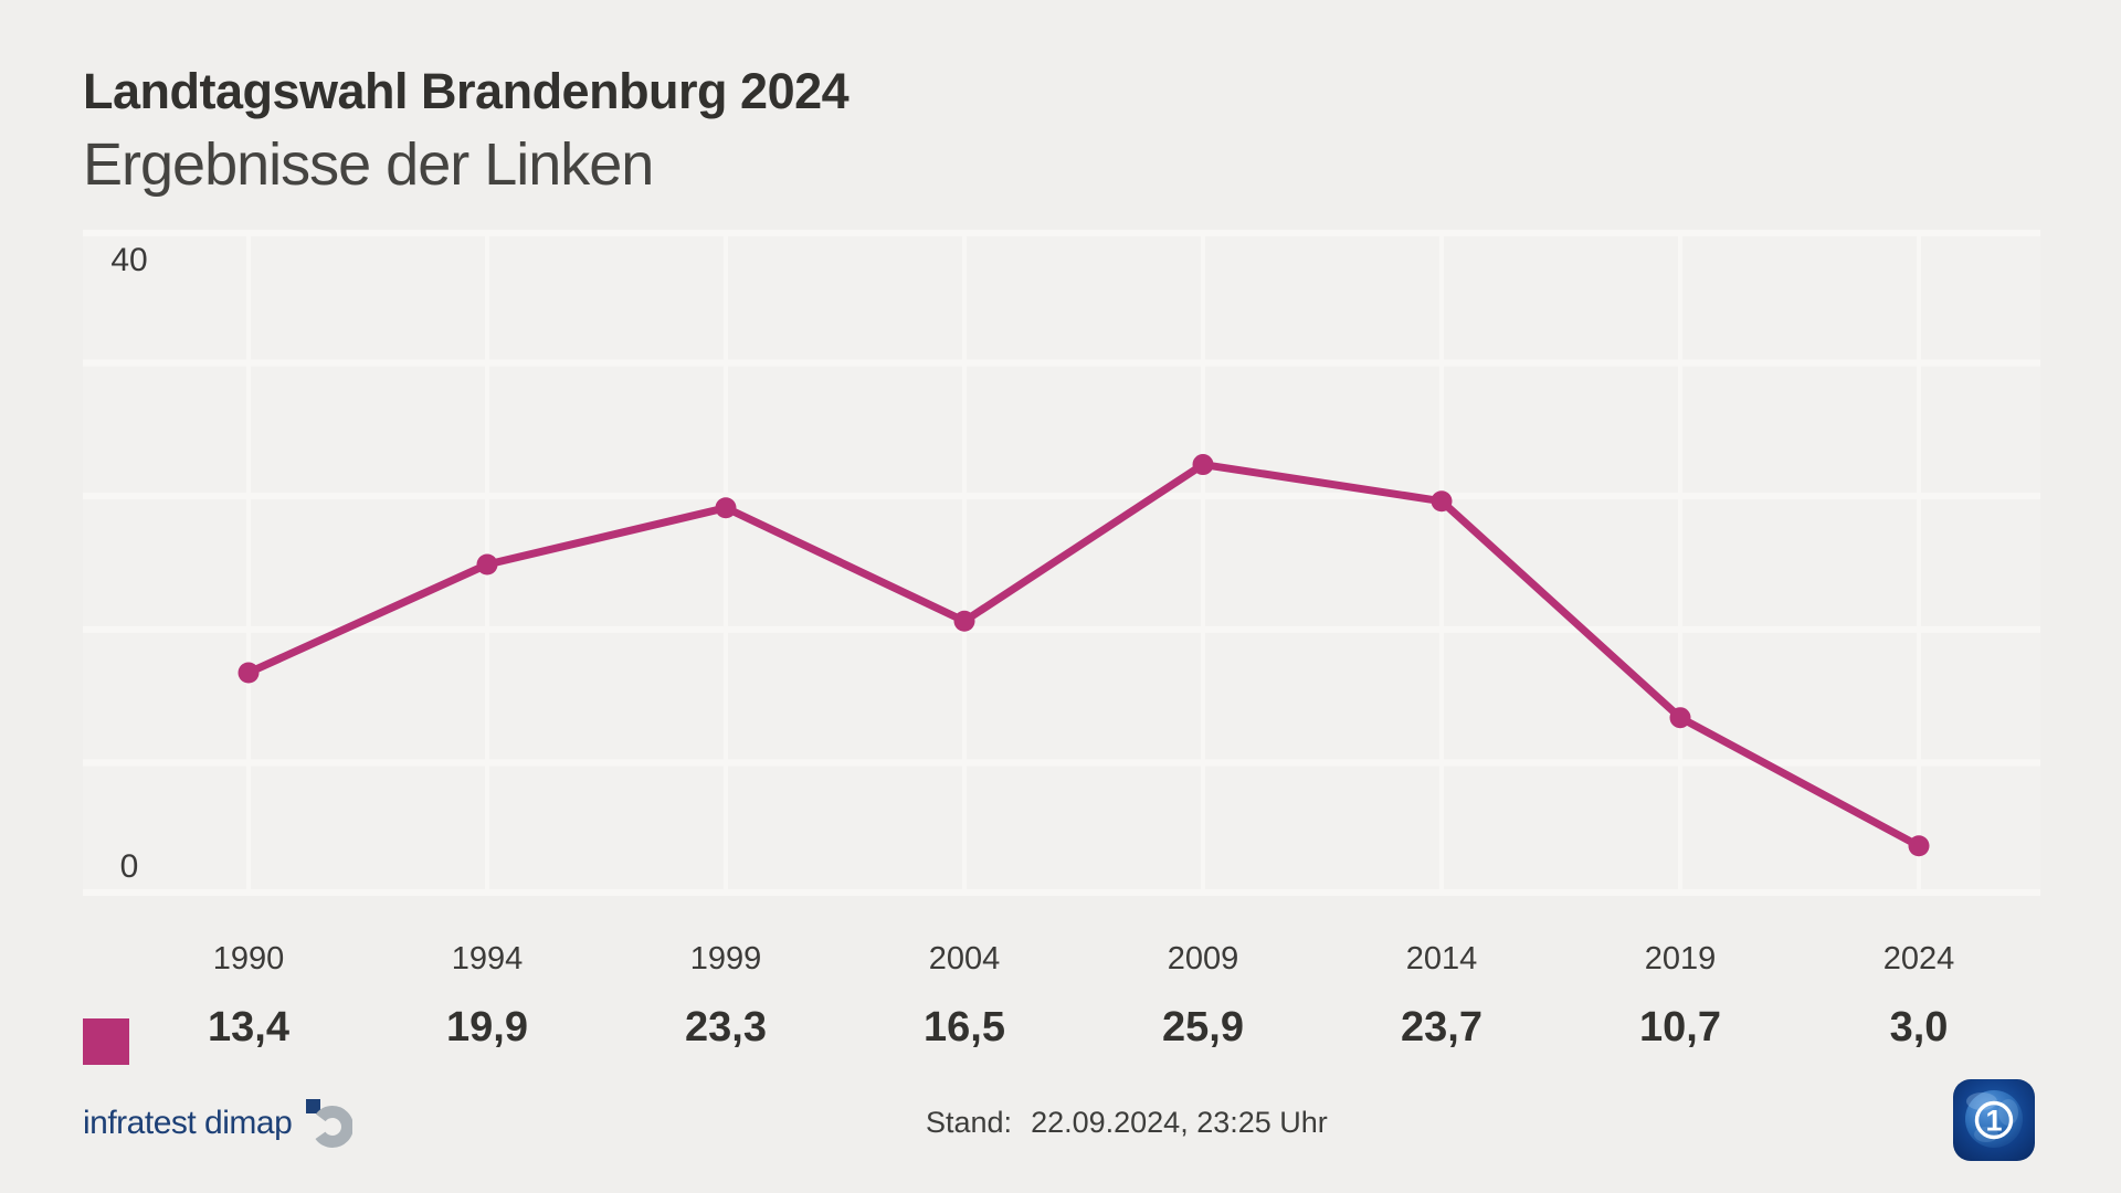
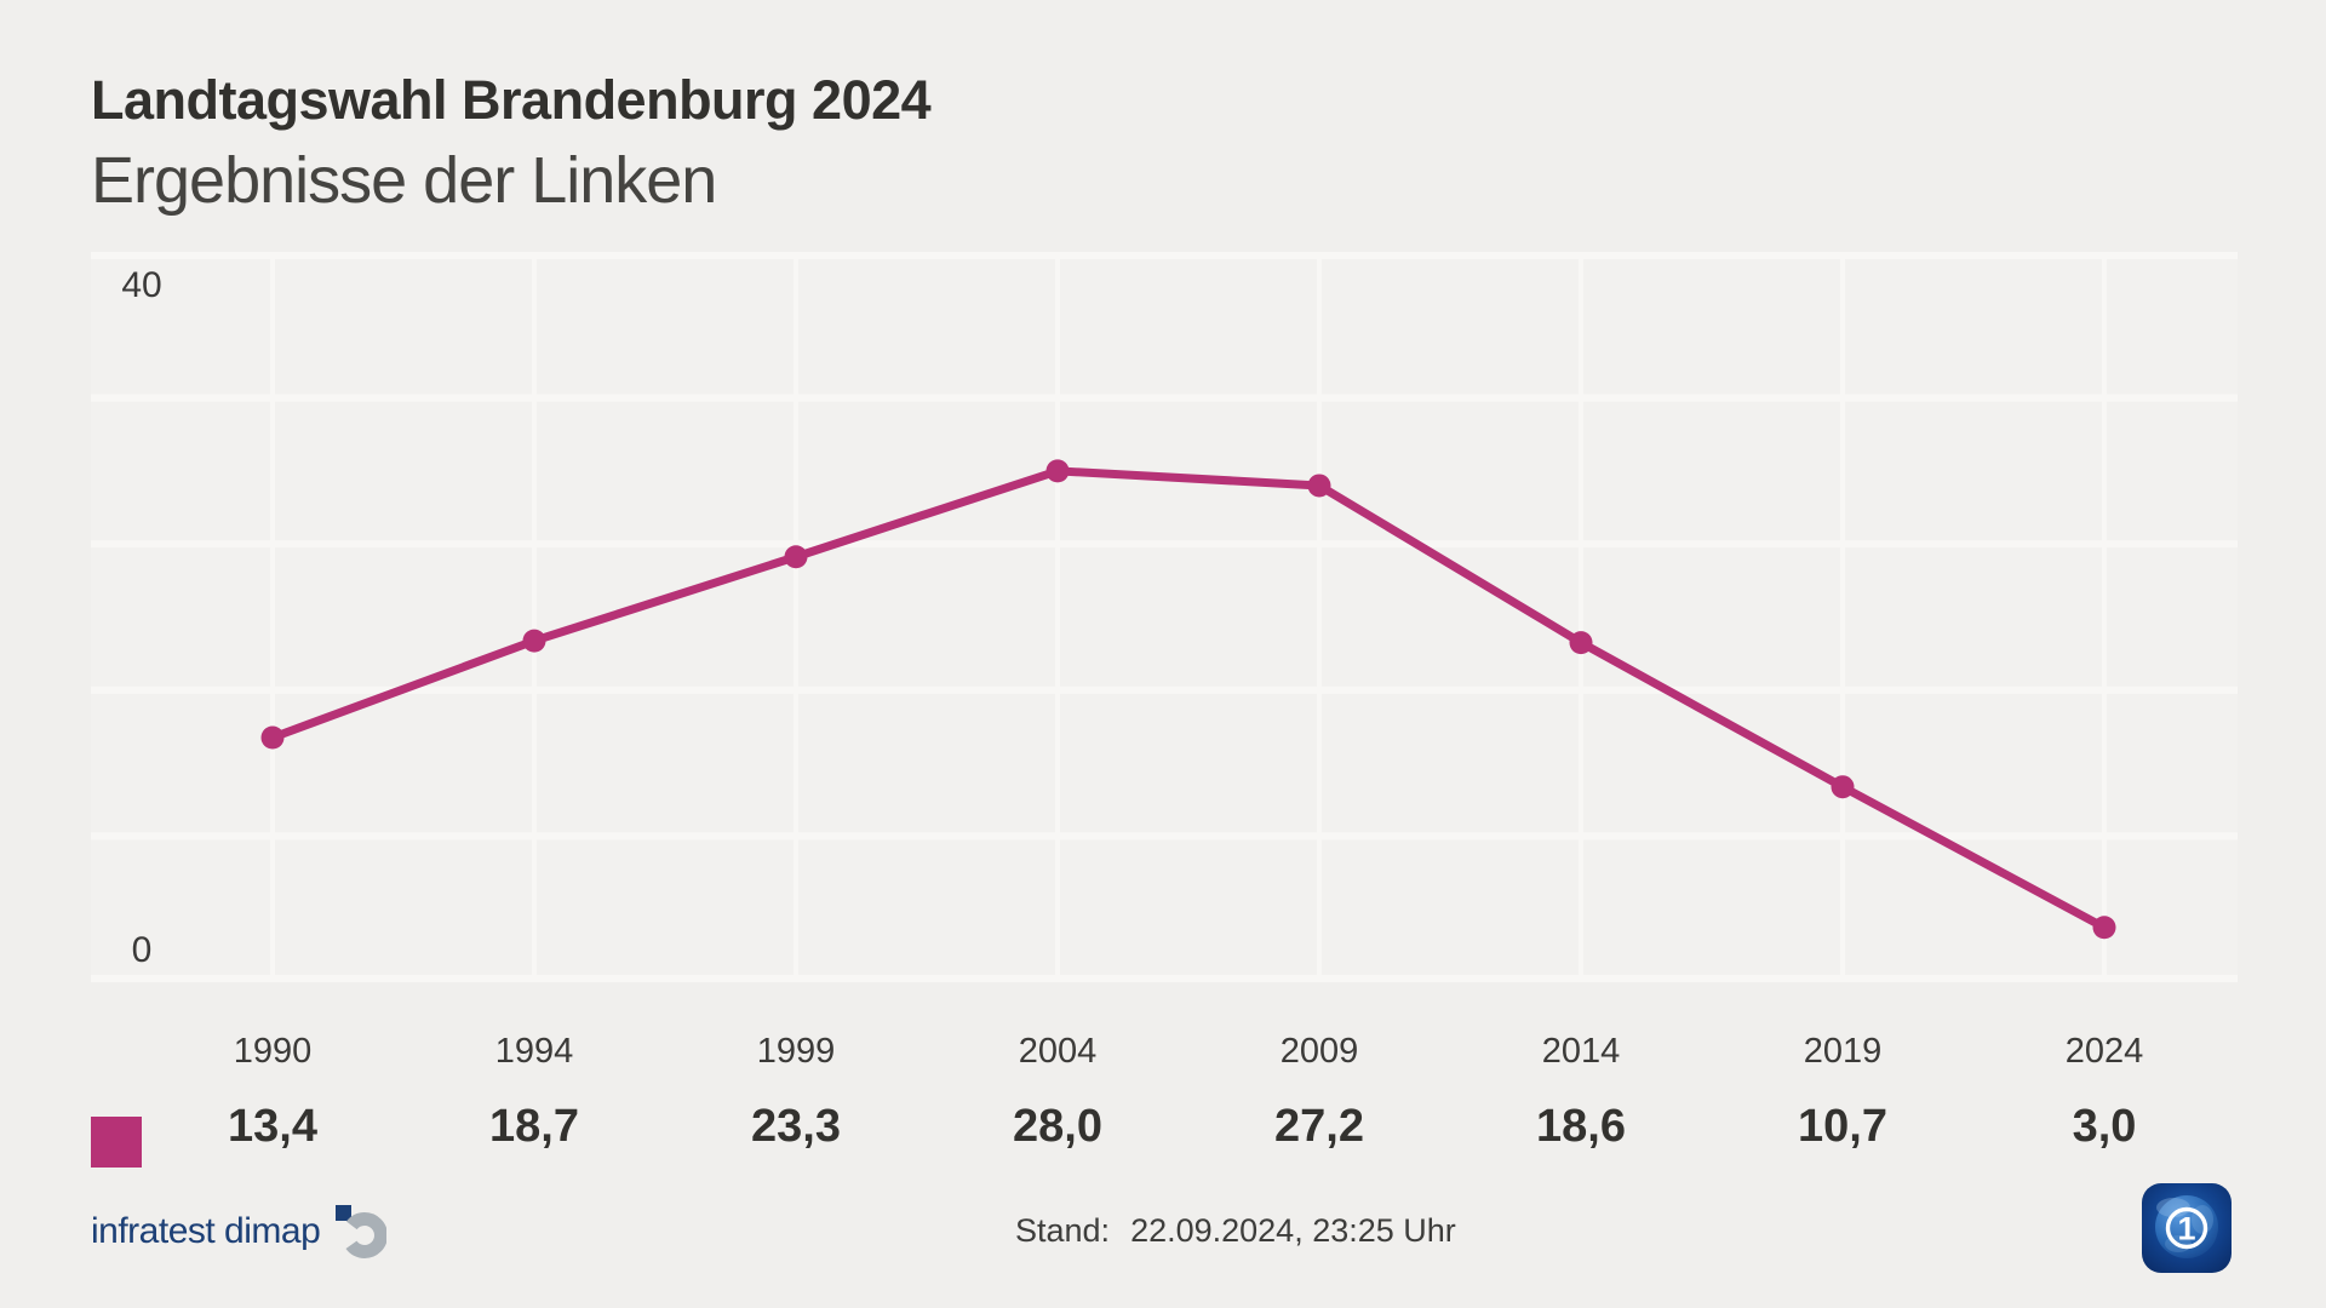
1994: 19,9 -> 18,7
2004: 16,5 -> 28,0
2009: 25,9 -> 27,2
2014: 23,7 -> 18,6
